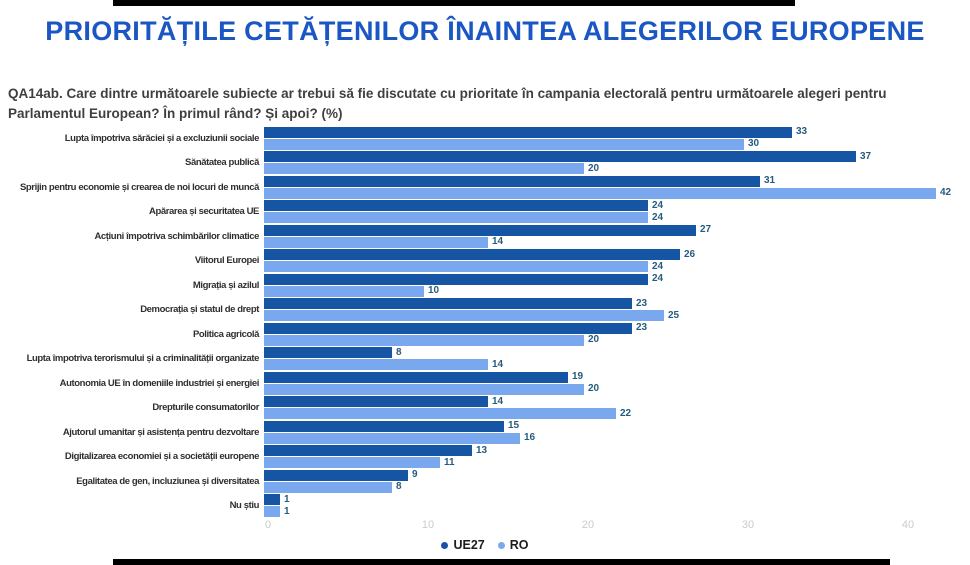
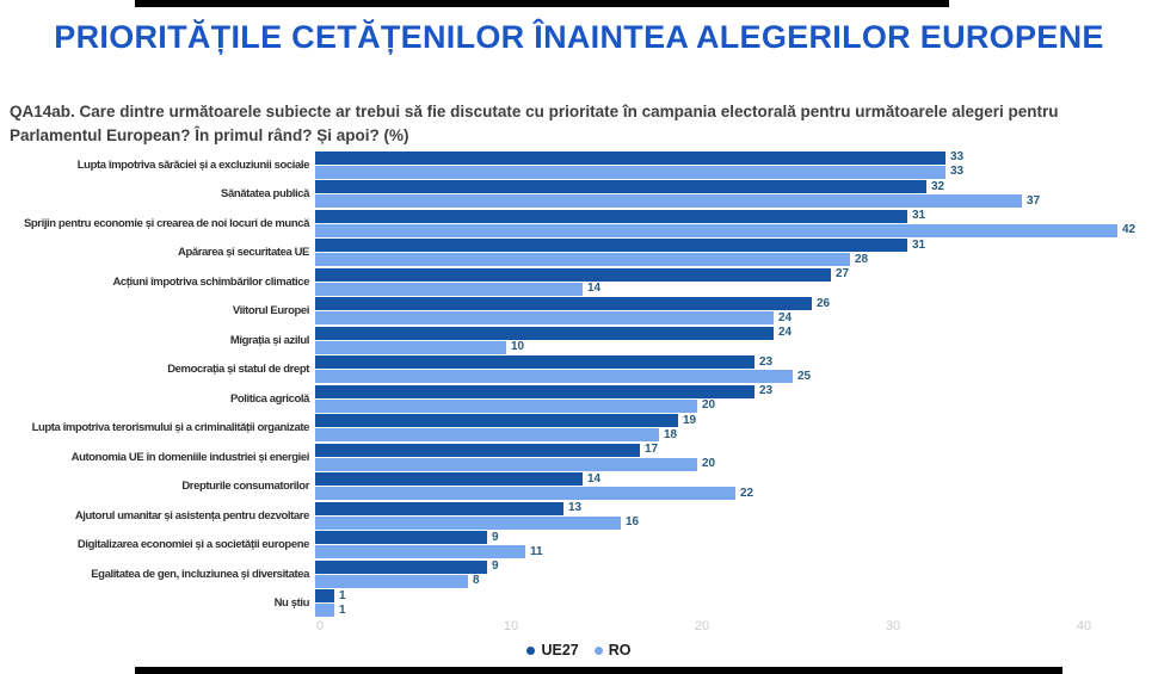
RO/Lupta împotriva sărăciei și a excluziunii sociale: 30 -> 33
UE27/Sănătatea publică: 37 -> 32
RO/Sănătatea publică: 20 -> 37
UE27/Apărarea și securitatea UE: 24 -> 31
RO/Apărarea și securitatea UE: 24 -> 28
UE27/Lupta împotriva terorismului și a criminalității organizate: 8 -> 19
RO/Lupta împotriva terorismului și a criminalității organizate: 14 -> 18
UE27/Autonomia UE în domeniile industriei și energiei: 19 -> 17
UE27/Ajutorul umanitar și asistența pentru dezvoltare: 15 -> 13
UE27/Digitalizarea economiei și a societății europene: 13 -> 9
